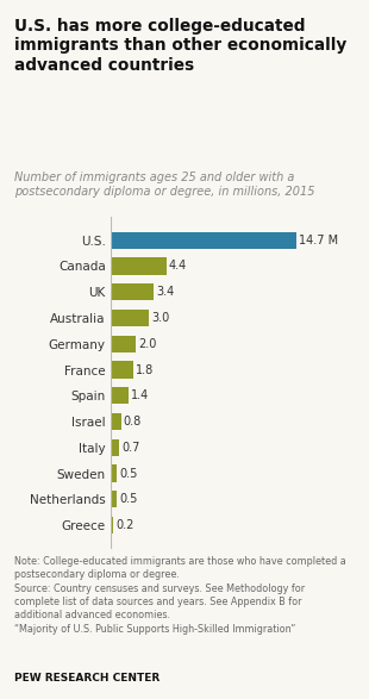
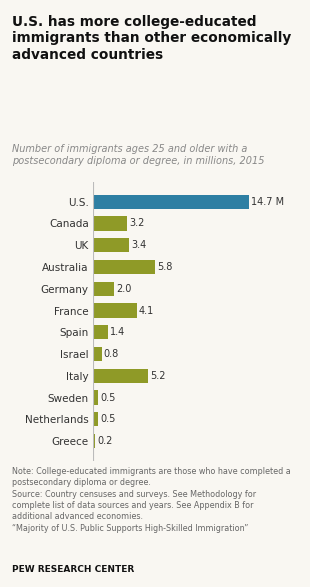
Canada: 4.4 -> 3.2
Australia: 3.0 -> 5.8
France: 1.8 -> 4.1
Italy: 0.7 -> 5.2
